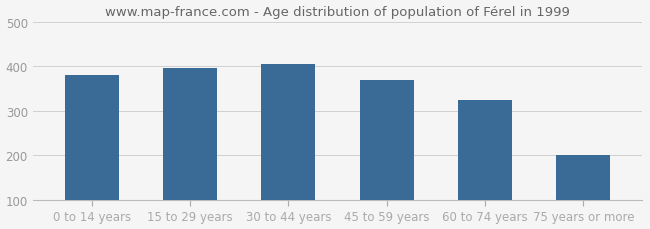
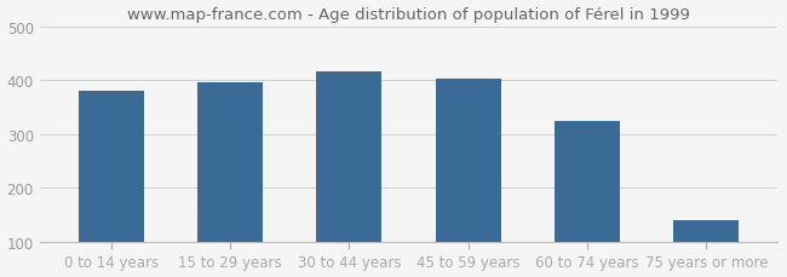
30 to 44 years: 405 -> 417
45 to 59 years: 370 -> 403
75 years or more: 200 -> 140
